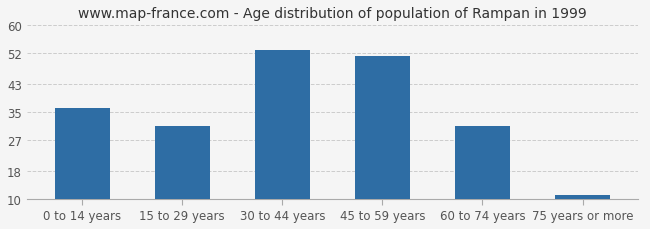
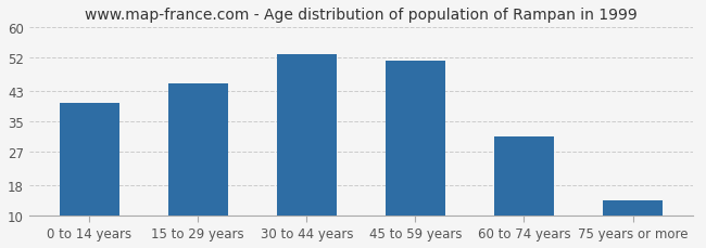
0 to 14 years: 36 -> 40
15 to 29 years: 31 -> 45
75 years or more: 11 -> 14
